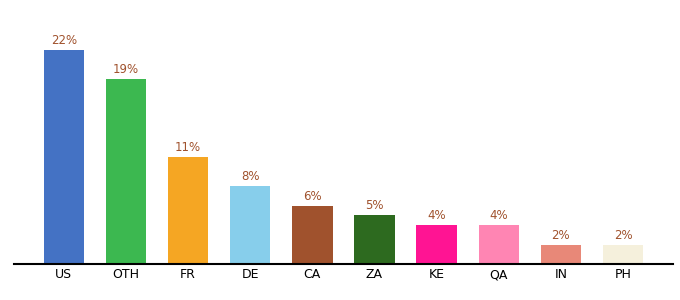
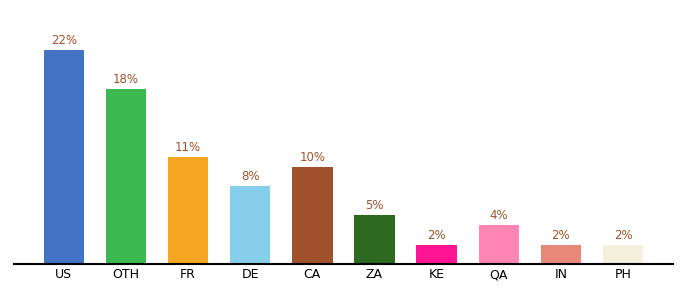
OTH: 19% -> 18%
CA: 6% -> 10%
KE: 4% -> 2%
